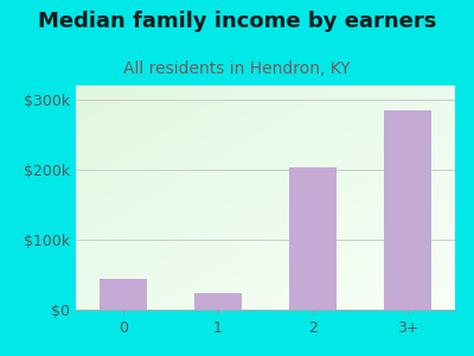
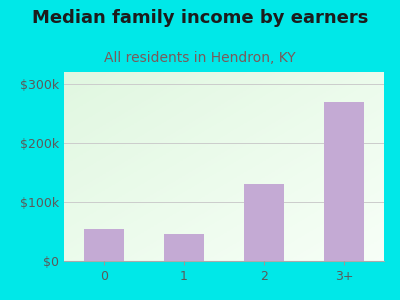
0: $44k -> $55k
1: $24k -> $45k
2: $204k -> $130k
3+: $284k -> $270k
